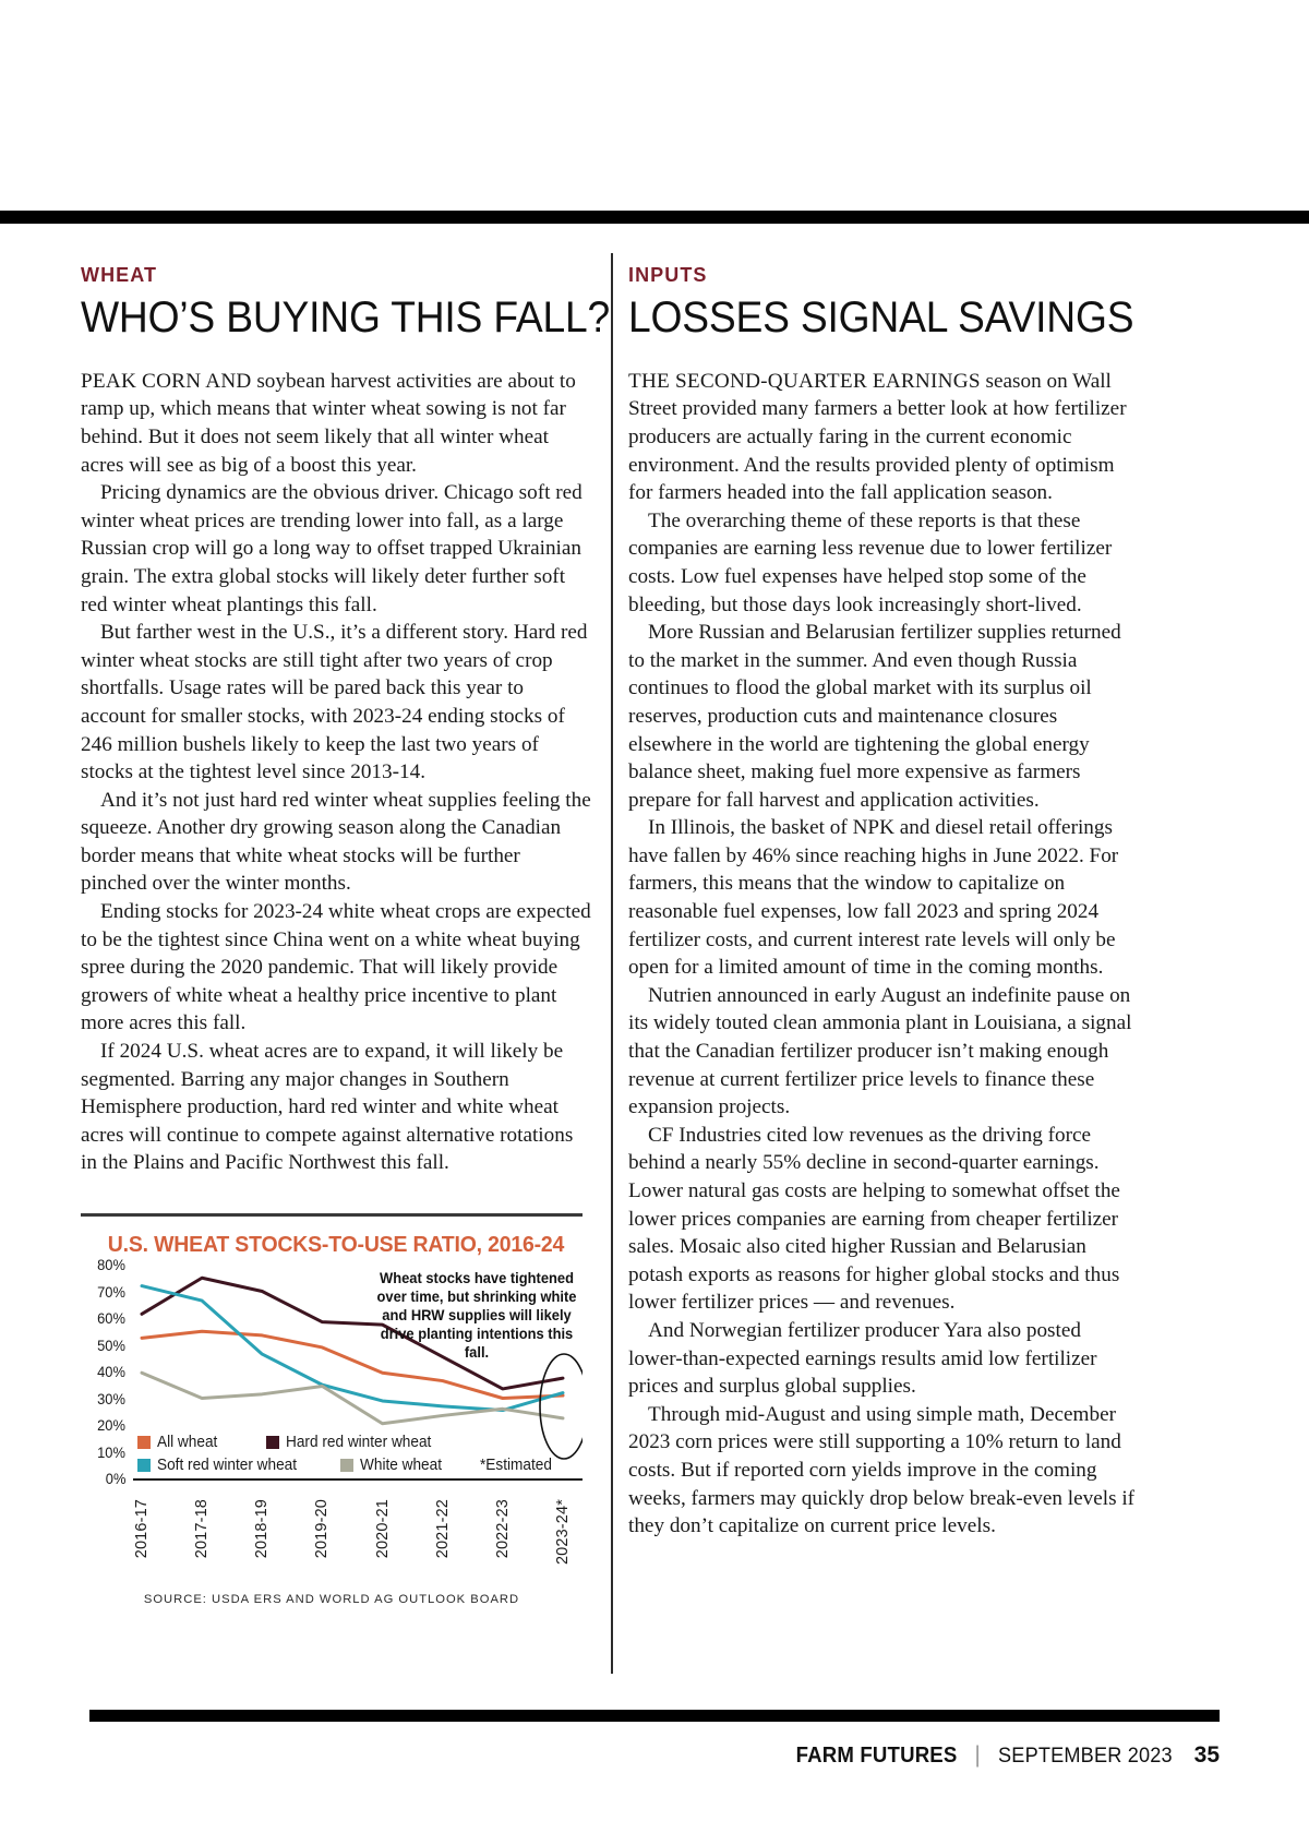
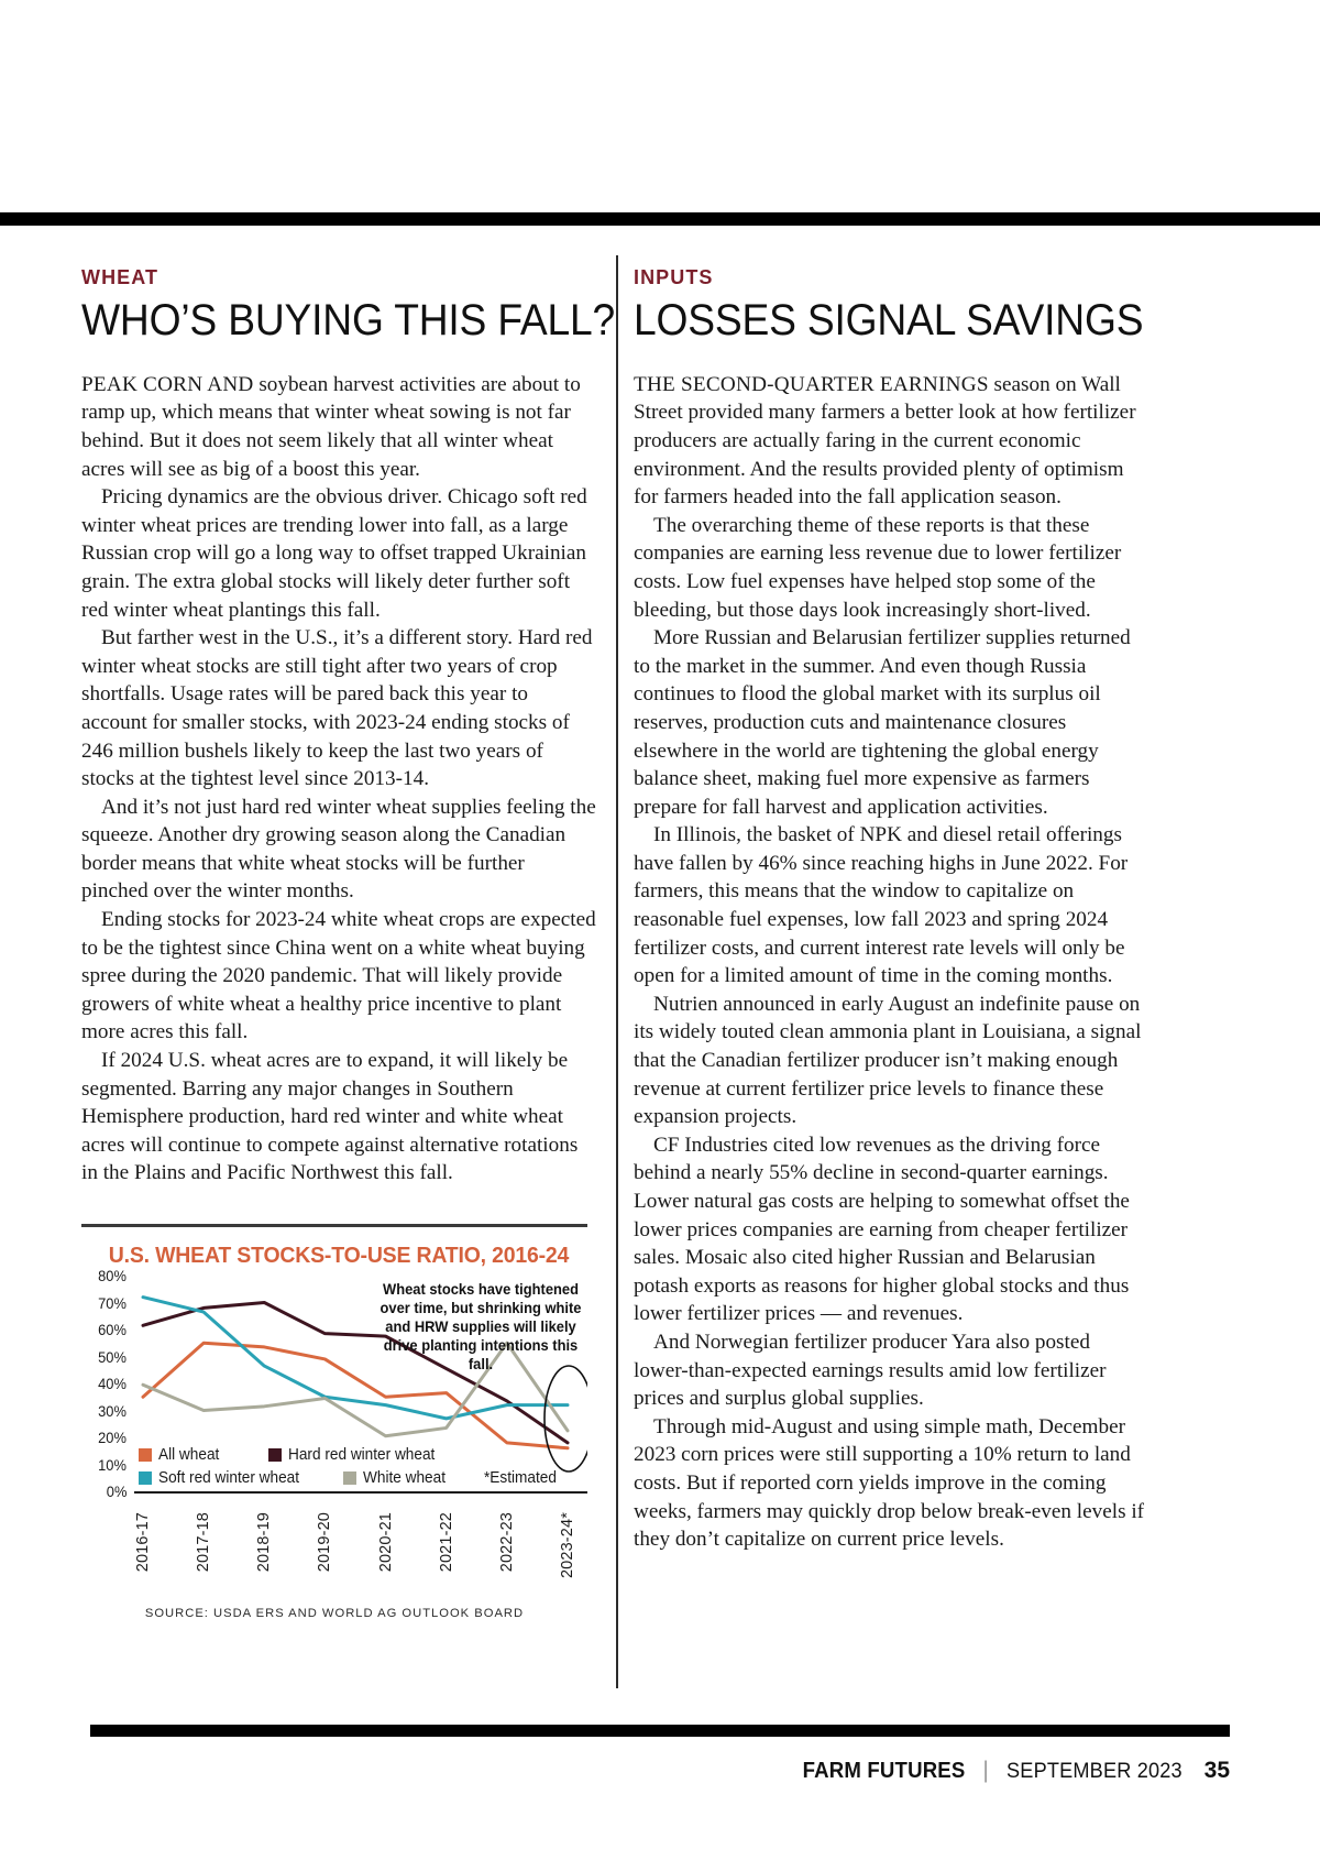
All wheat/2016-17: 52% -> 35%
Hard red winter wheat/2017-18: 75% -> 68%
All wheat/2020-21: 40% -> 35%
Soft red winter wheat/2020-21: 29% -> 32%
All wheat/2022-23: 30% -> 18%
Soft red winter wheat/2022-23: 26% -> 32%
White wheat/2022-23: 26% -> 55%
All wheat/2023-24*: 31% -> 16%
Hard red winter wheat/2023-24*: 38% -> 18%
